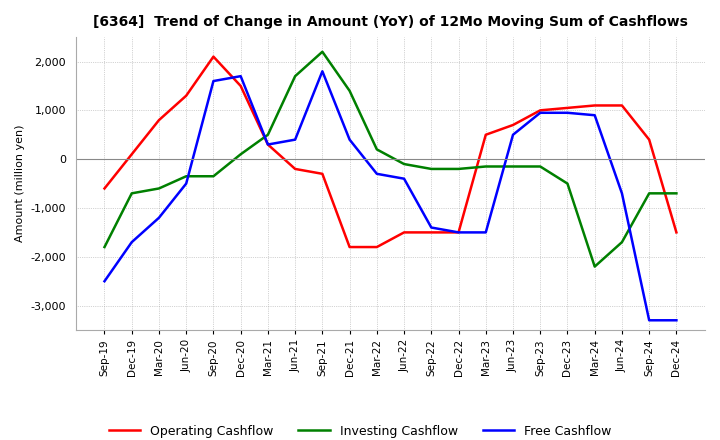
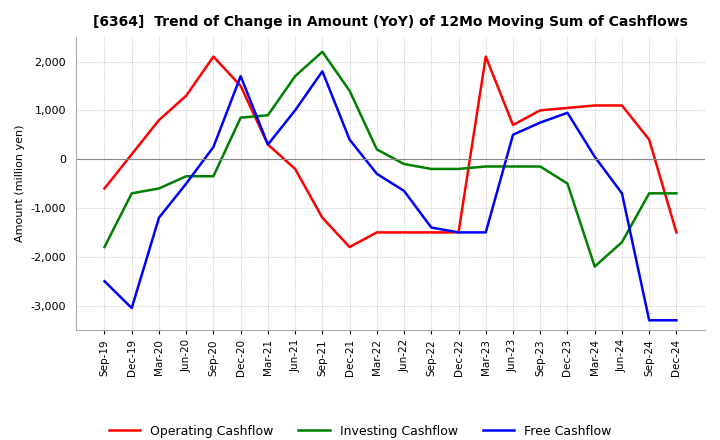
Free Cashflow/Dec-19: -1,700 -> -3,050
Free Cashflow/Sep-20: 1,600 -> 250
Investing Cashflow/Dec-20: 100 -> 850
Investing Cashflow/Mar-21: 500 -> 900
Free Cashflow/Jun-21: 400 -> 1,000
Operating Cashflow/Sep-21: -300 -> -1,200
Operating Cashflow/Mar-22: -1,800 -> -1,500
Free Cashflow/Jun-22: -400 -> -650
Operating Cashflow/Mar-23: 500 -> 2,100
Free Cashflow/Sep-23: 950 -> 750
Free Cashflow/Mar-24: 900 -> 50
